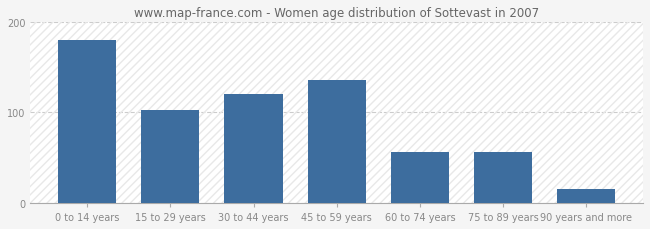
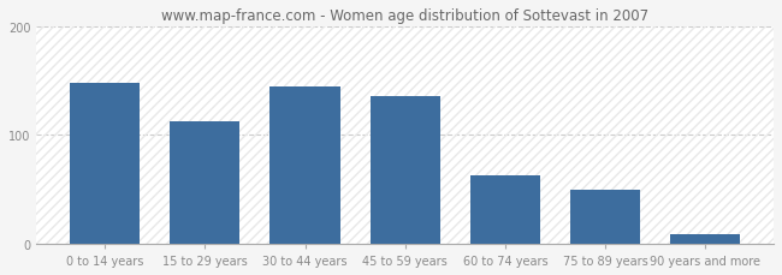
0 to 14 years: 180 -> 148
15 to 29 years: 102 -> 112
30 to 44 years: 120 -> 144
60 to 74 years: 56 -> 63
75 to 89 years: 56 -> 50
90 years and more: 16 -> 9
